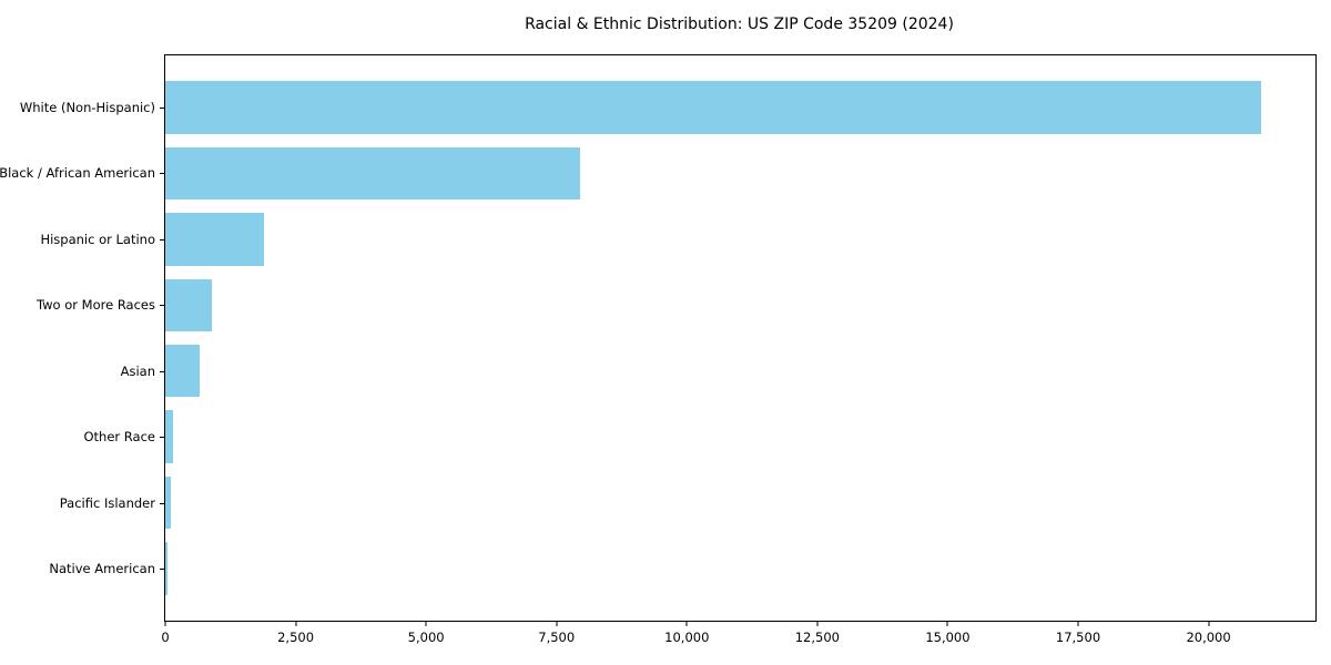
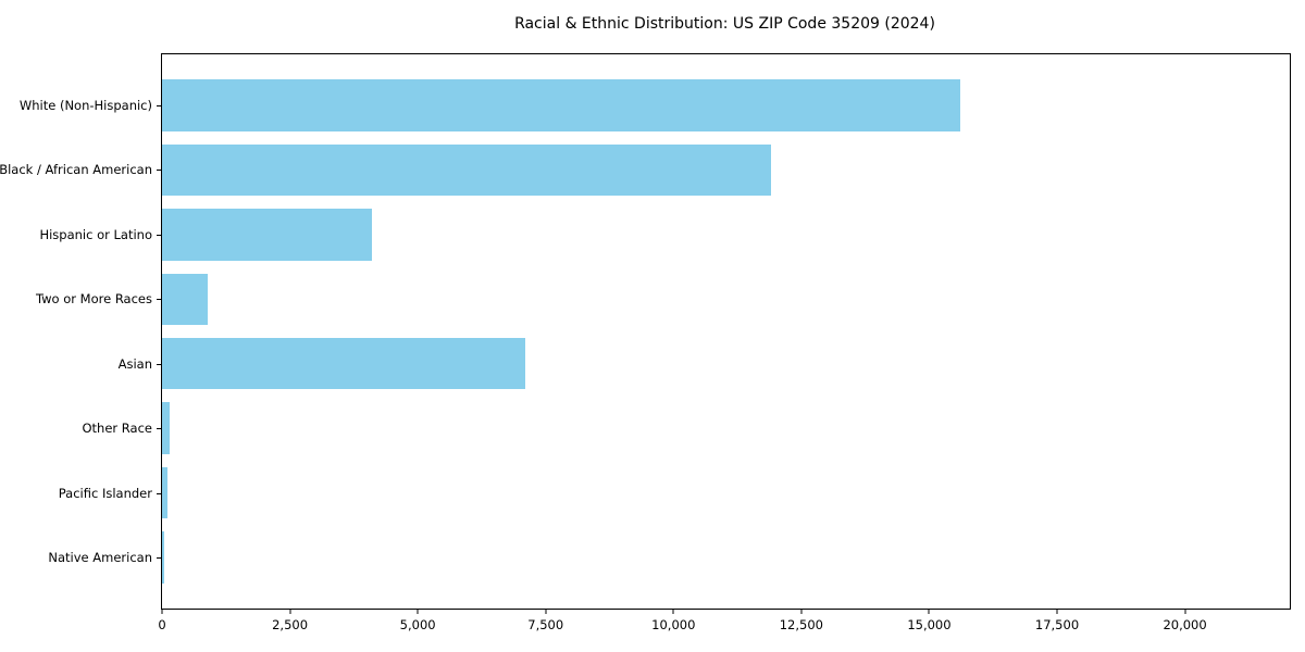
White (Non-Hispanic): 21000 -> 15600
Black / African American: 8000 -> 11900
Hispanic or Latino: 1900 -> 4100
Asian: 600 -> 7100
